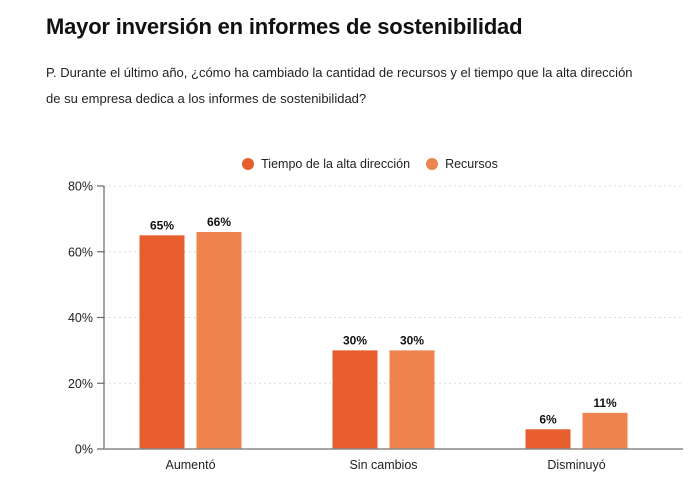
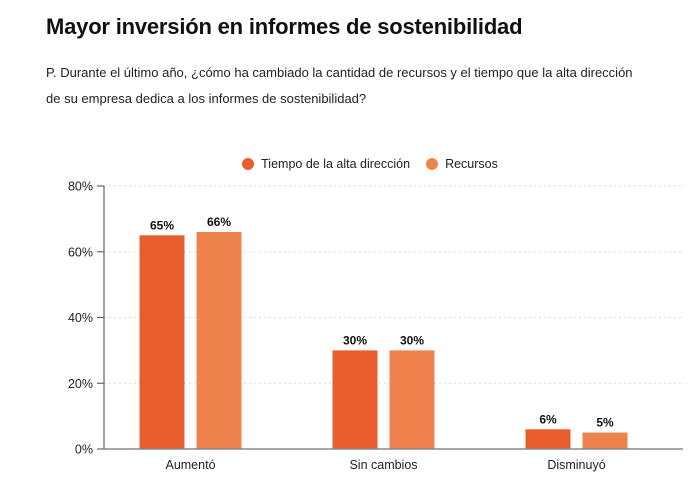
Recursos/Disminuyó: 11% -> 5%
